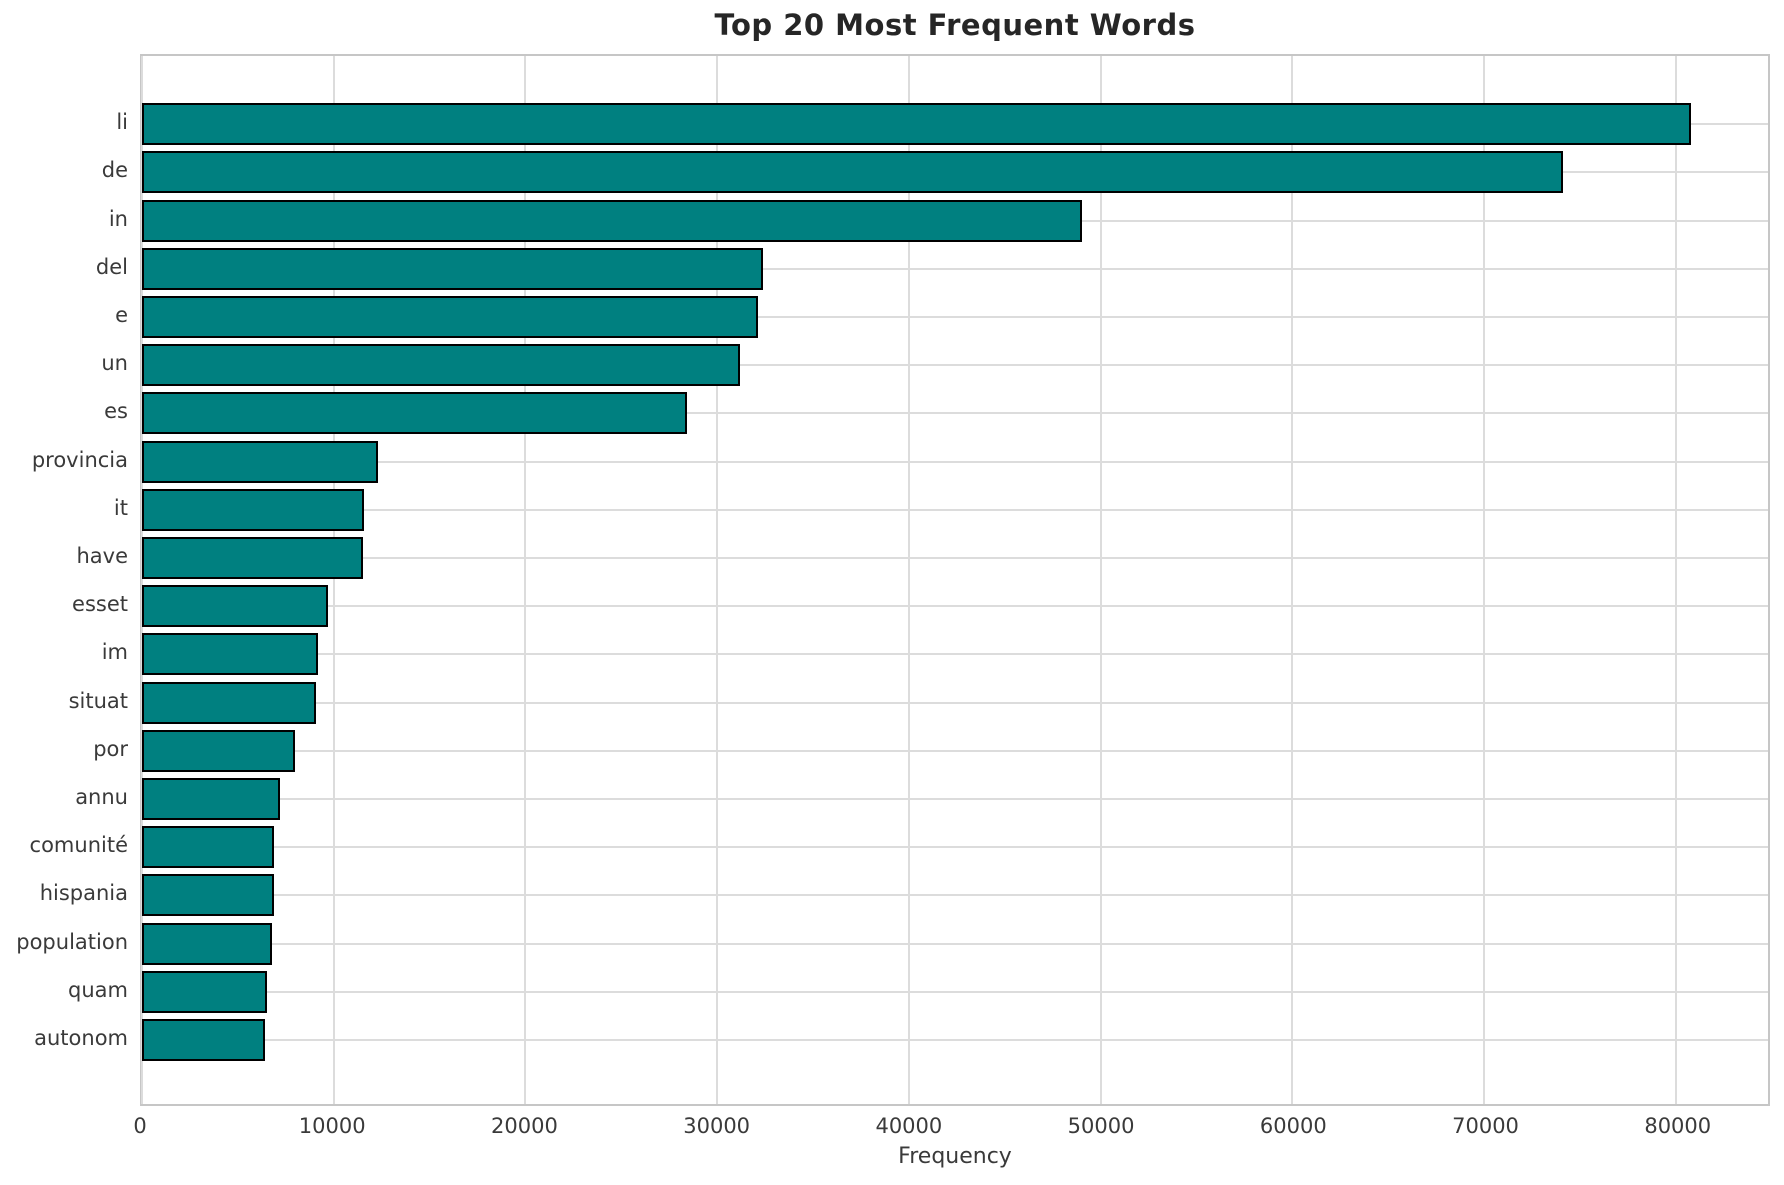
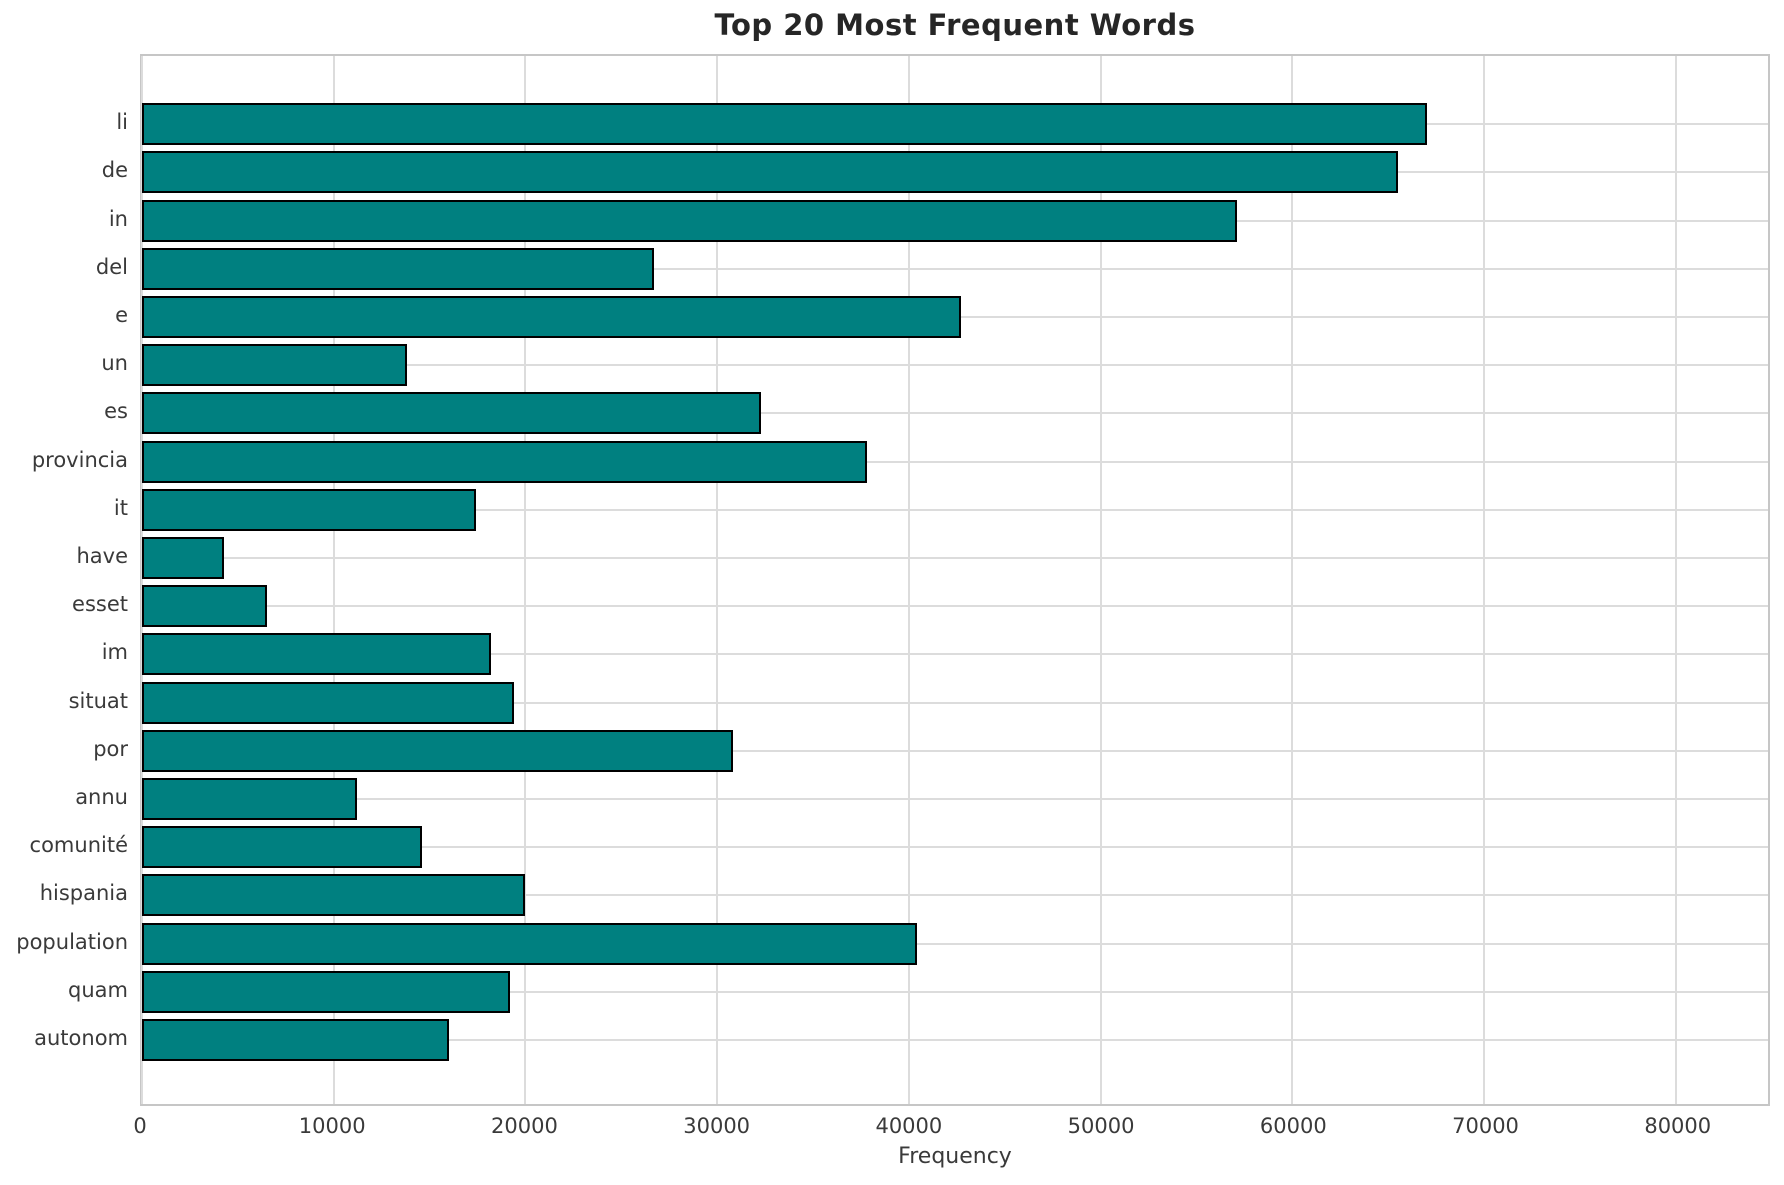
li: 80800 -> 67000
de: 74100 -> 65500
in: 49000 -> 57100
del: 32400 -> 26700
e: 32100 -> 42700
un: 31200 -> 13800
es: 28400 -> 32300
provincia: 12300 -> 37800
it: 11600 -> 17400
have: 11500 -> 4300
esset: 9700 -> 6500
im: 9200 -> 18200
situat: 9100 -> 19400
por: 8000 -> 30800
annu: 7200 -> 11200
comunité: 6900 -> 14600
hispania: 6900 -> 20000
population: 6800 -> 40400
quam: 6500 -> 19200
autonom: 6400 -> 16000
